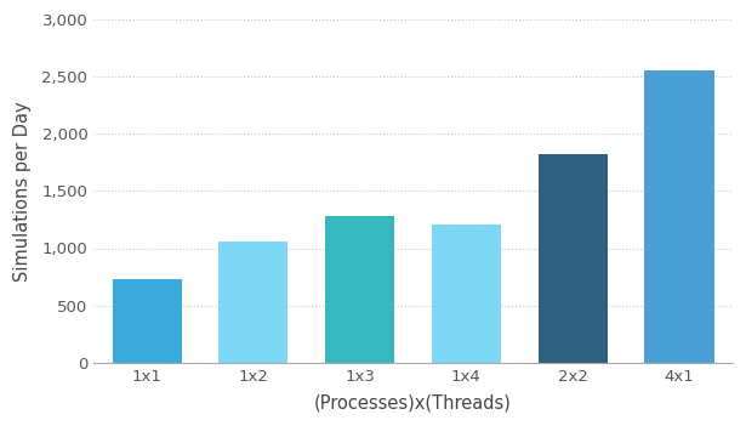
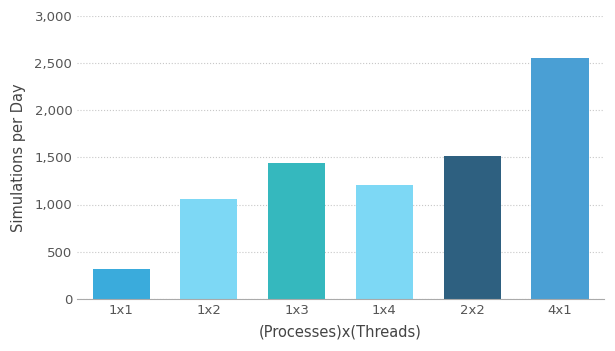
1x1: 730 -> 320
1x3: 1,280 -> 1,440
2x2: 1,820 -> 1,520
